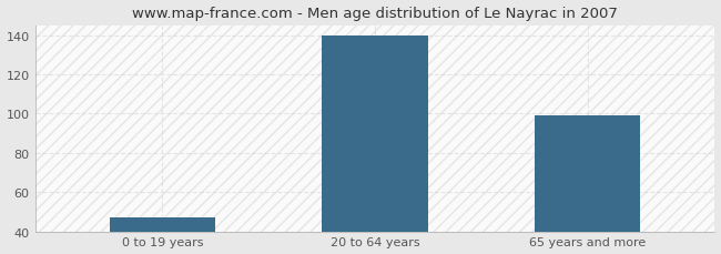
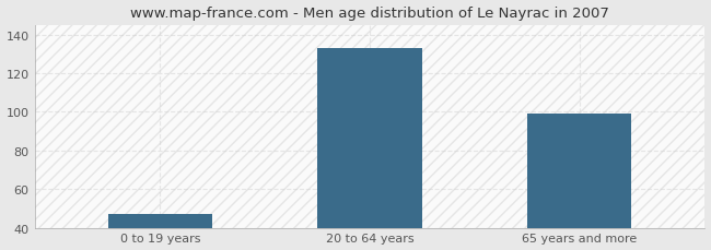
20 to 64 years: 140 -> 133
